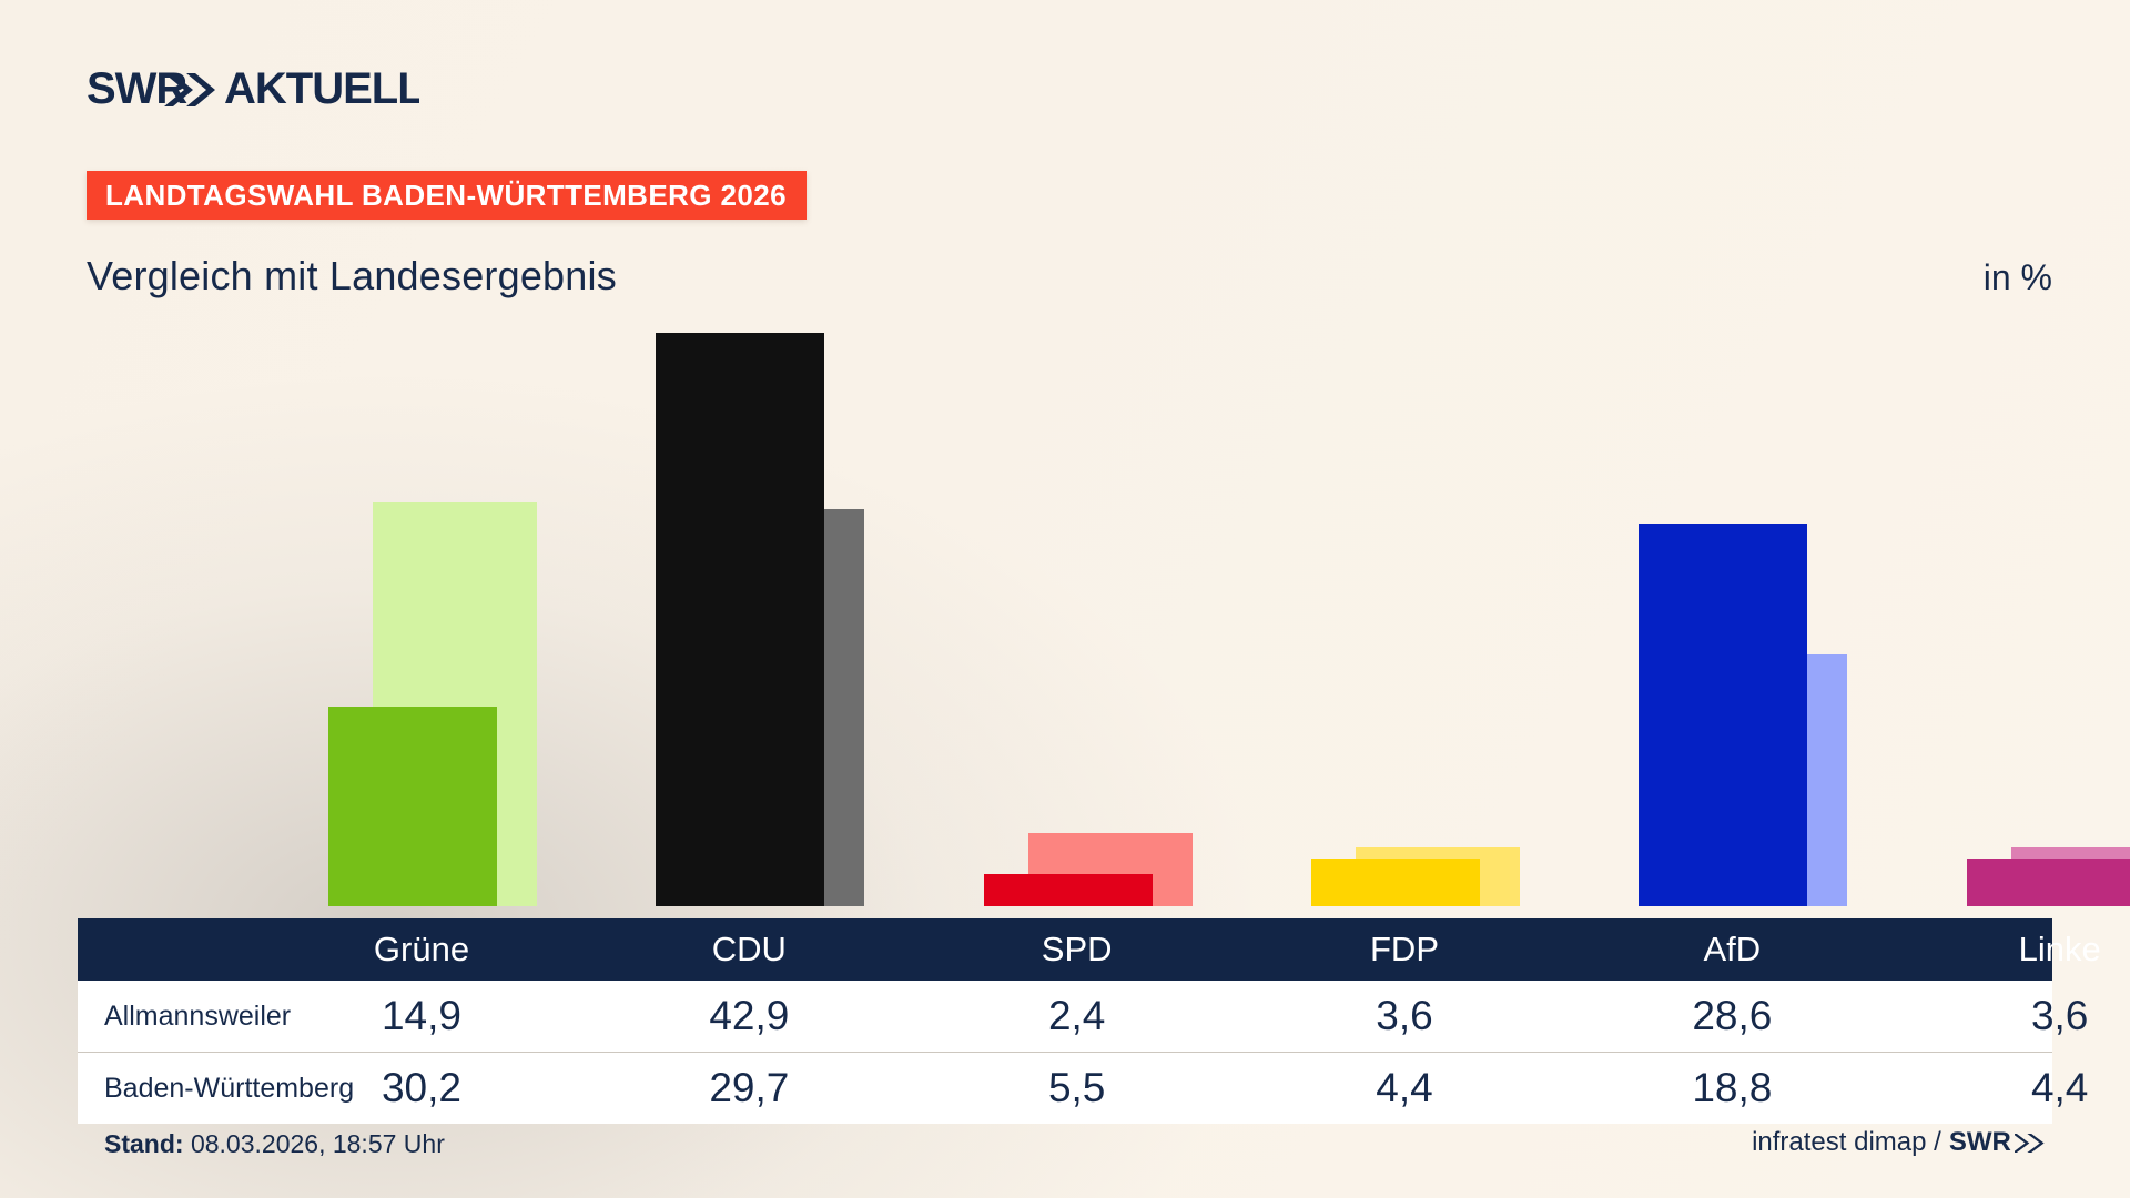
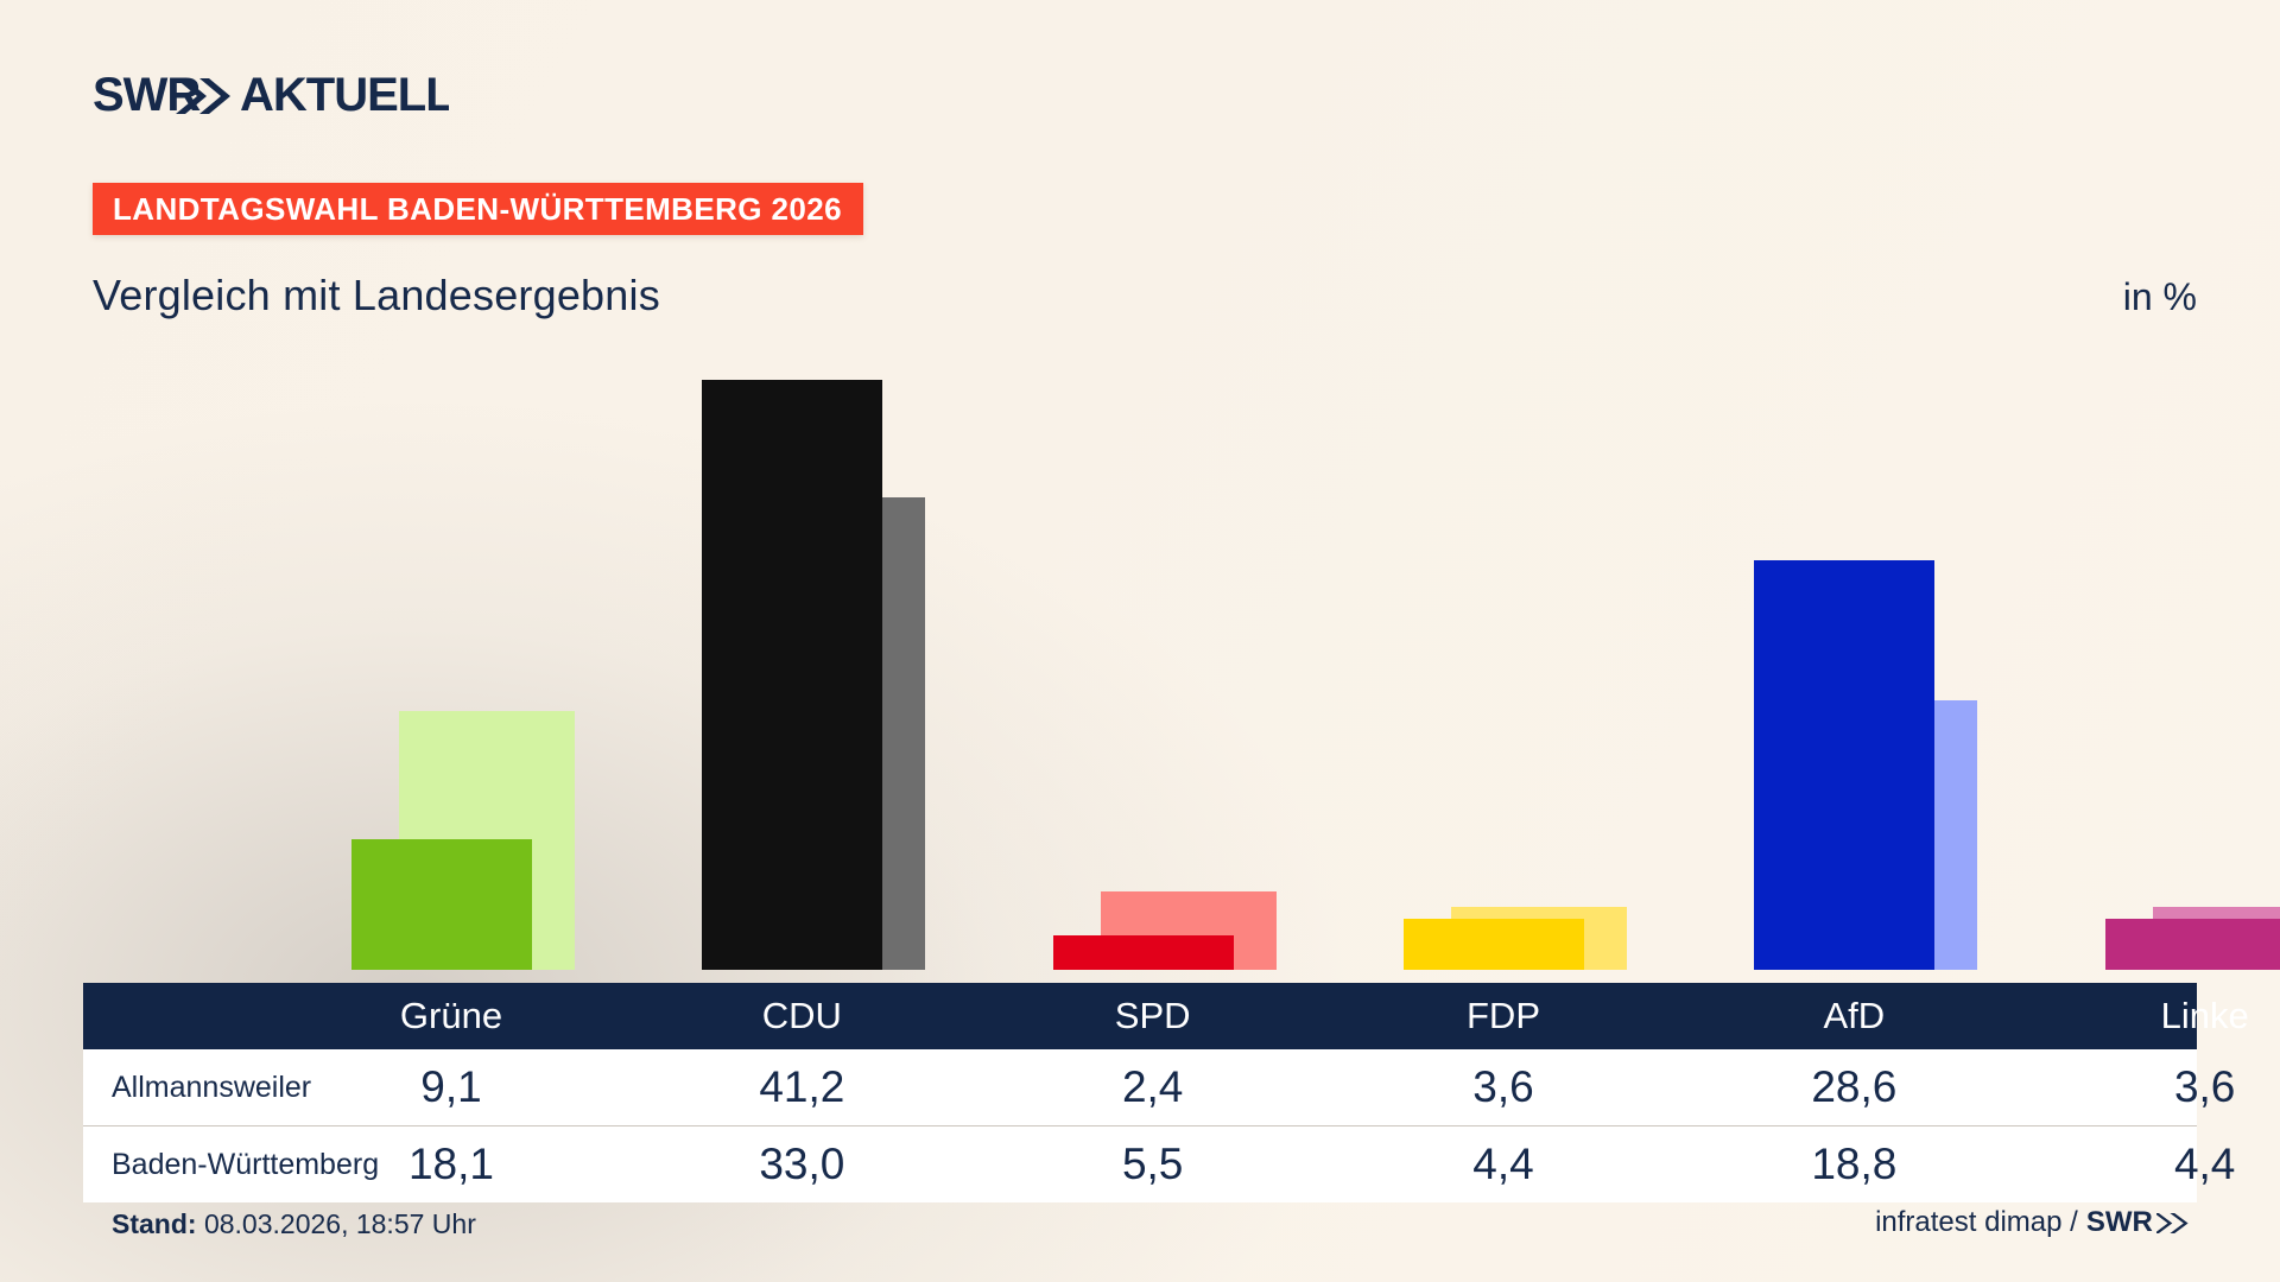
Allmannsweiler/Grüne: 14,9 -> 9,1
Baden-Württemberg/Grüne: 30,2 -> 18,1
Allmannsweiler/CDU: 42,9 -> 41,2
Baden-Württemberg/CDU: 29,7 -> 33,0
